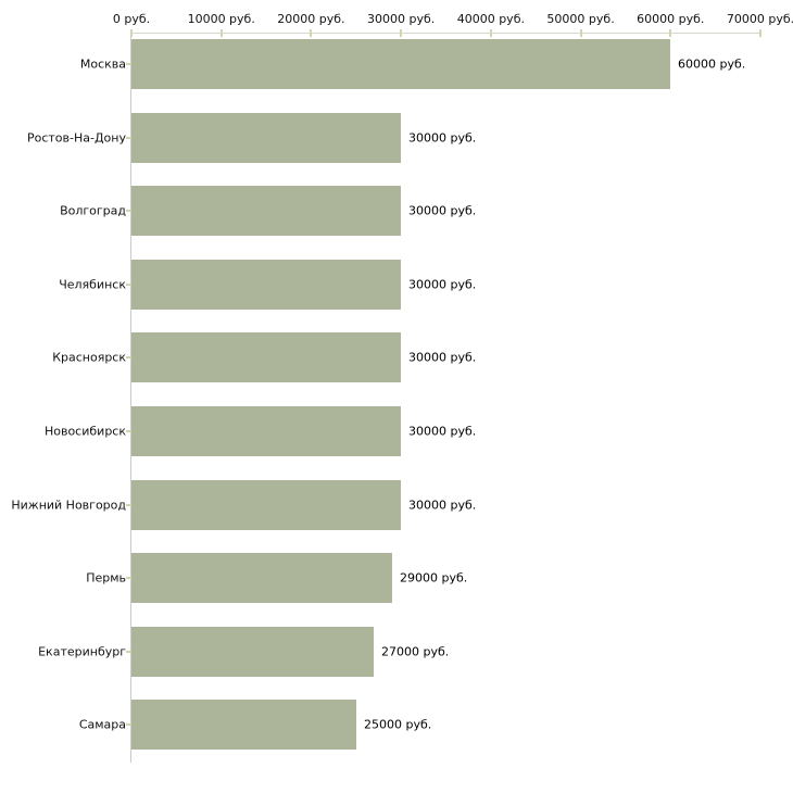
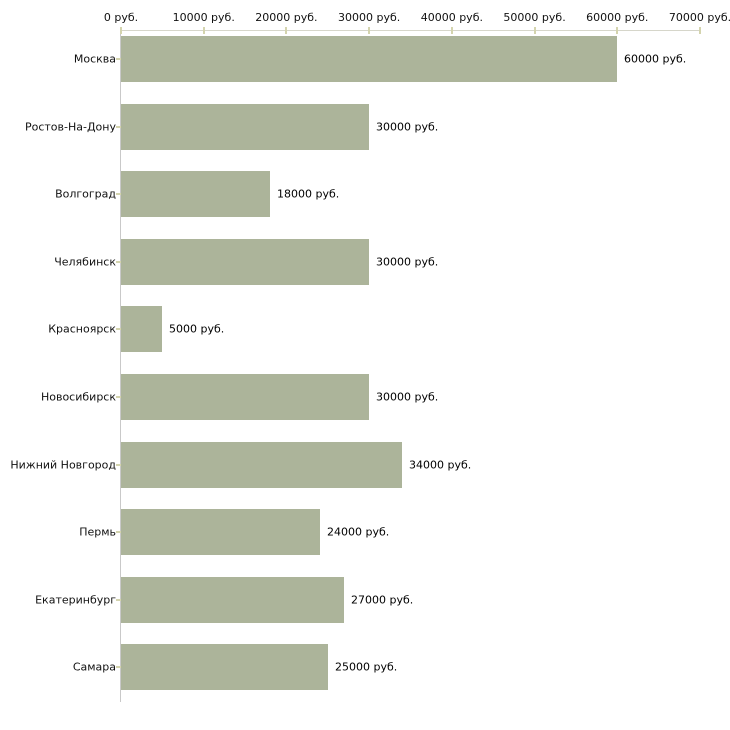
Волгоград: 30000 -> 18000
Красноярск: 30000 -> 5000
Нижний Новгород: 30000 -> 34000
Пермь: 29000 -> 24000
